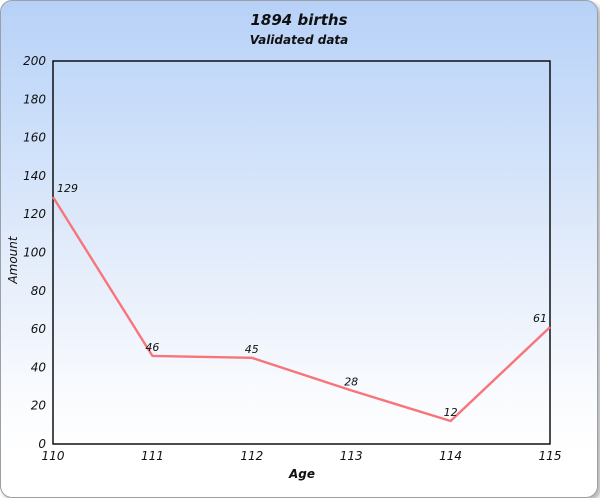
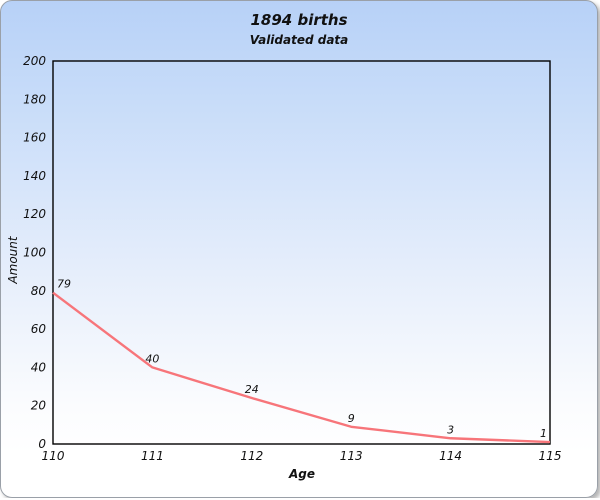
110: 129 -> 79
111: 46 -> 40
112: 45 -> 24
113: 28 -> 9
114: 12 -> 3
115: 61 -> 1
